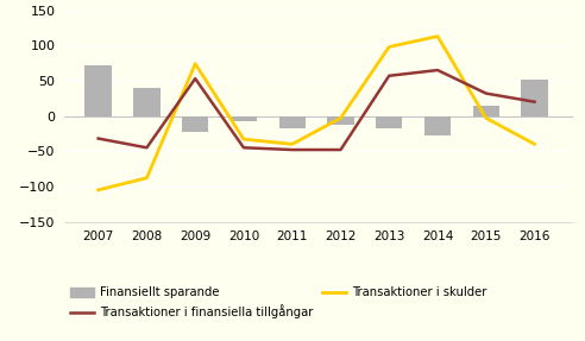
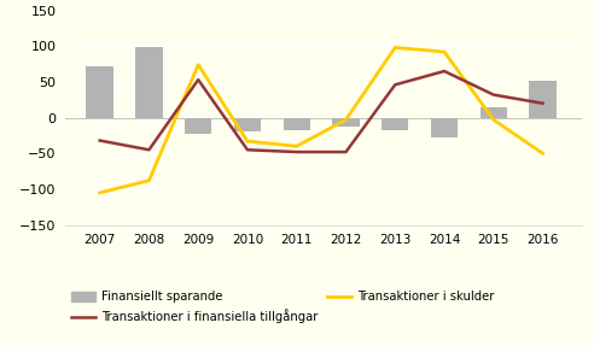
Finansiellt sparande/2008: 40 -> 98
Finansiellt sparande/2010: -8 -> -20
Transaktioner i finansiella tillgångar/2013: 57 -> 46
Transaktioner i skulder/2014: 113 -> 92
Transaktioner i skulder/2016: -40 -> -50
